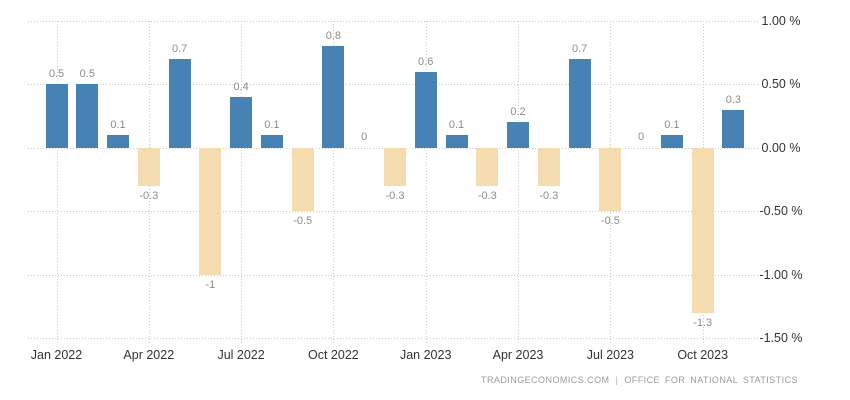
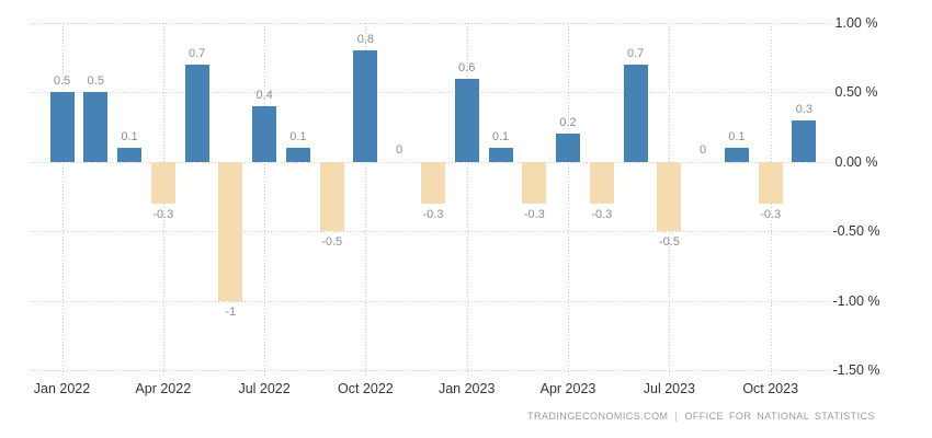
Oct 2023: -1.3 -> -0.3
